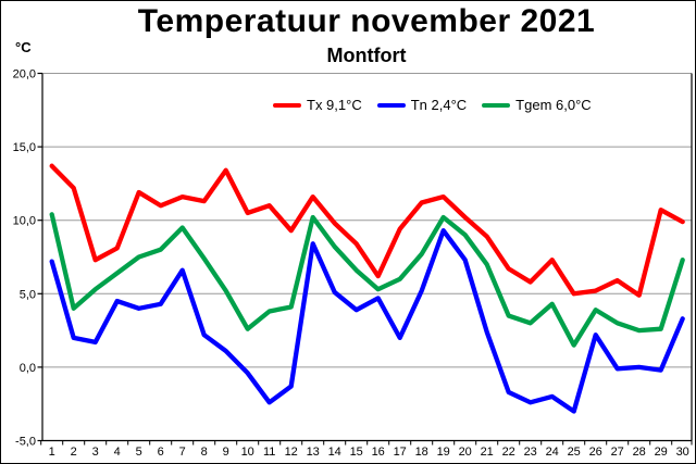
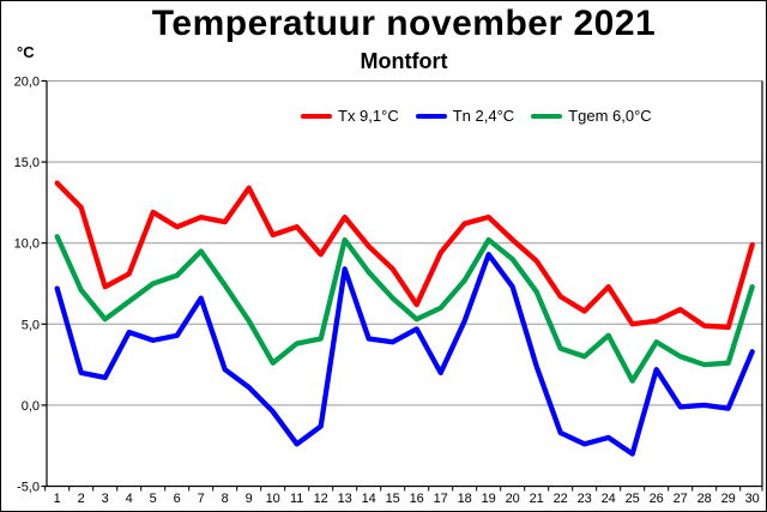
Tgem 6,0°C/2: 4,0 -> 7,1
Tn 2,4°C/14: 5,1 -> 4,1
Tx 9,1°C/29: 10,7 -> 4,8
